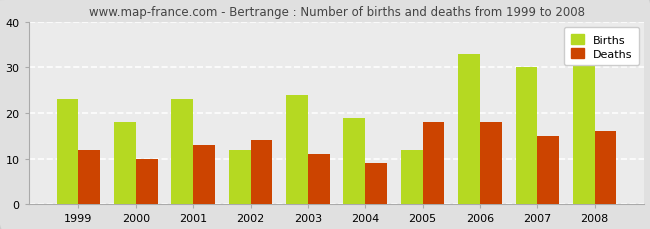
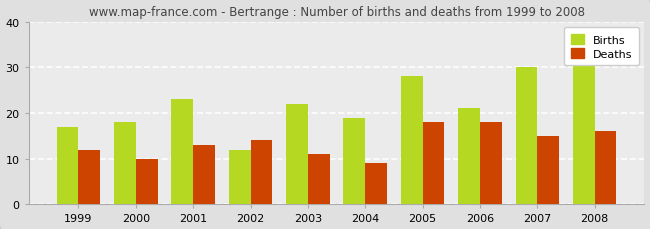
Births/1999: 23 -> 17
Births/2003: 24 -> 22
Births/2005: 12 -> 28
Births/2006: 33 -> 21
